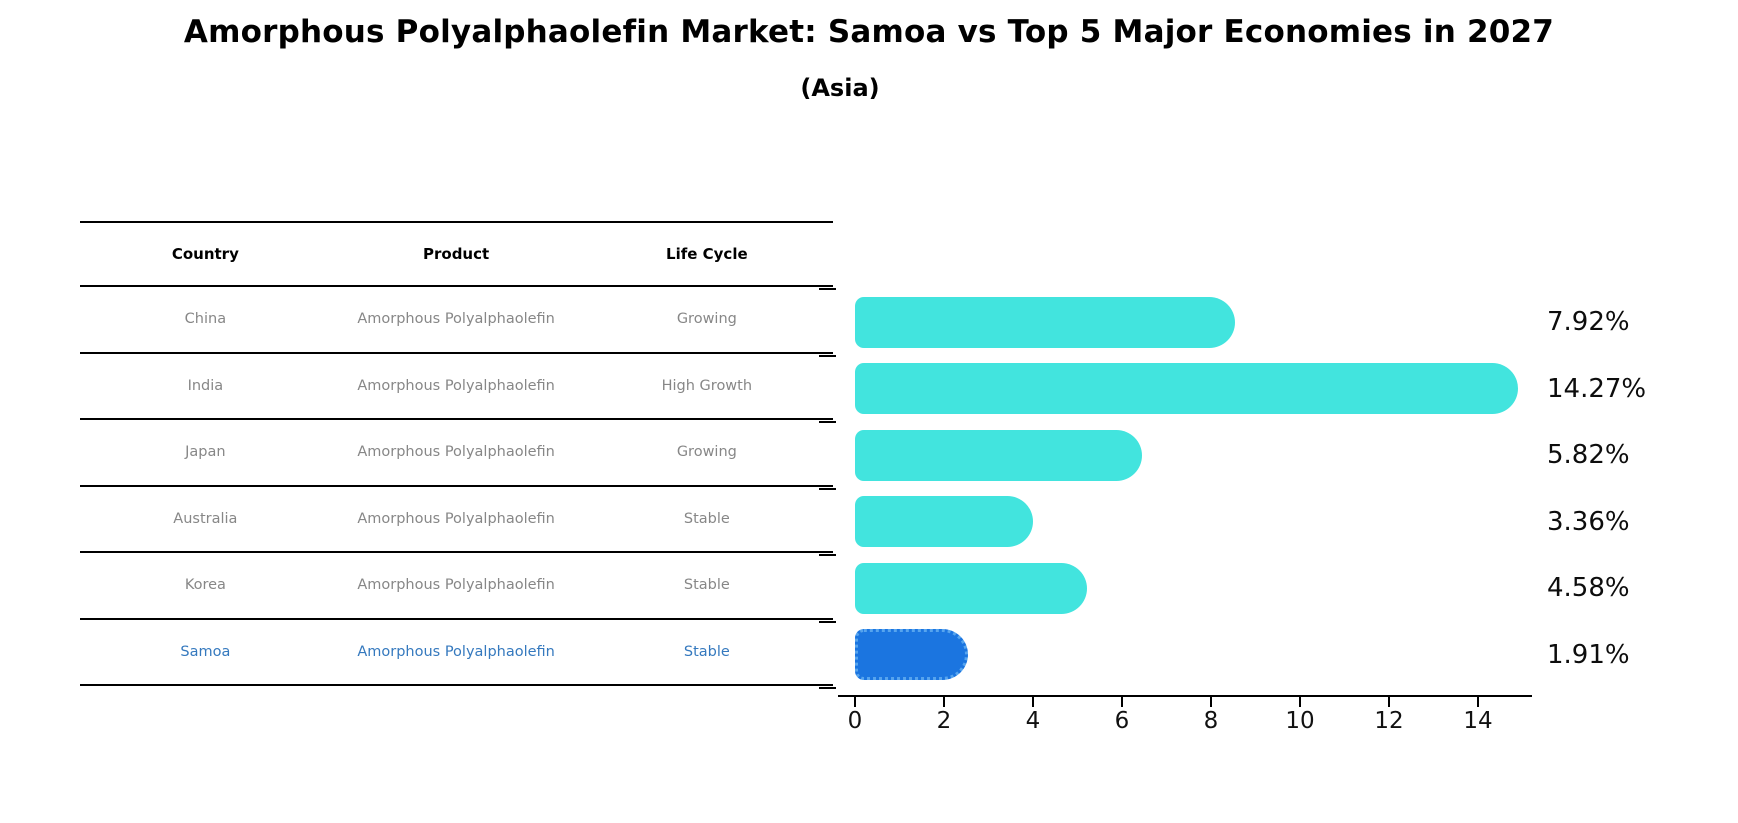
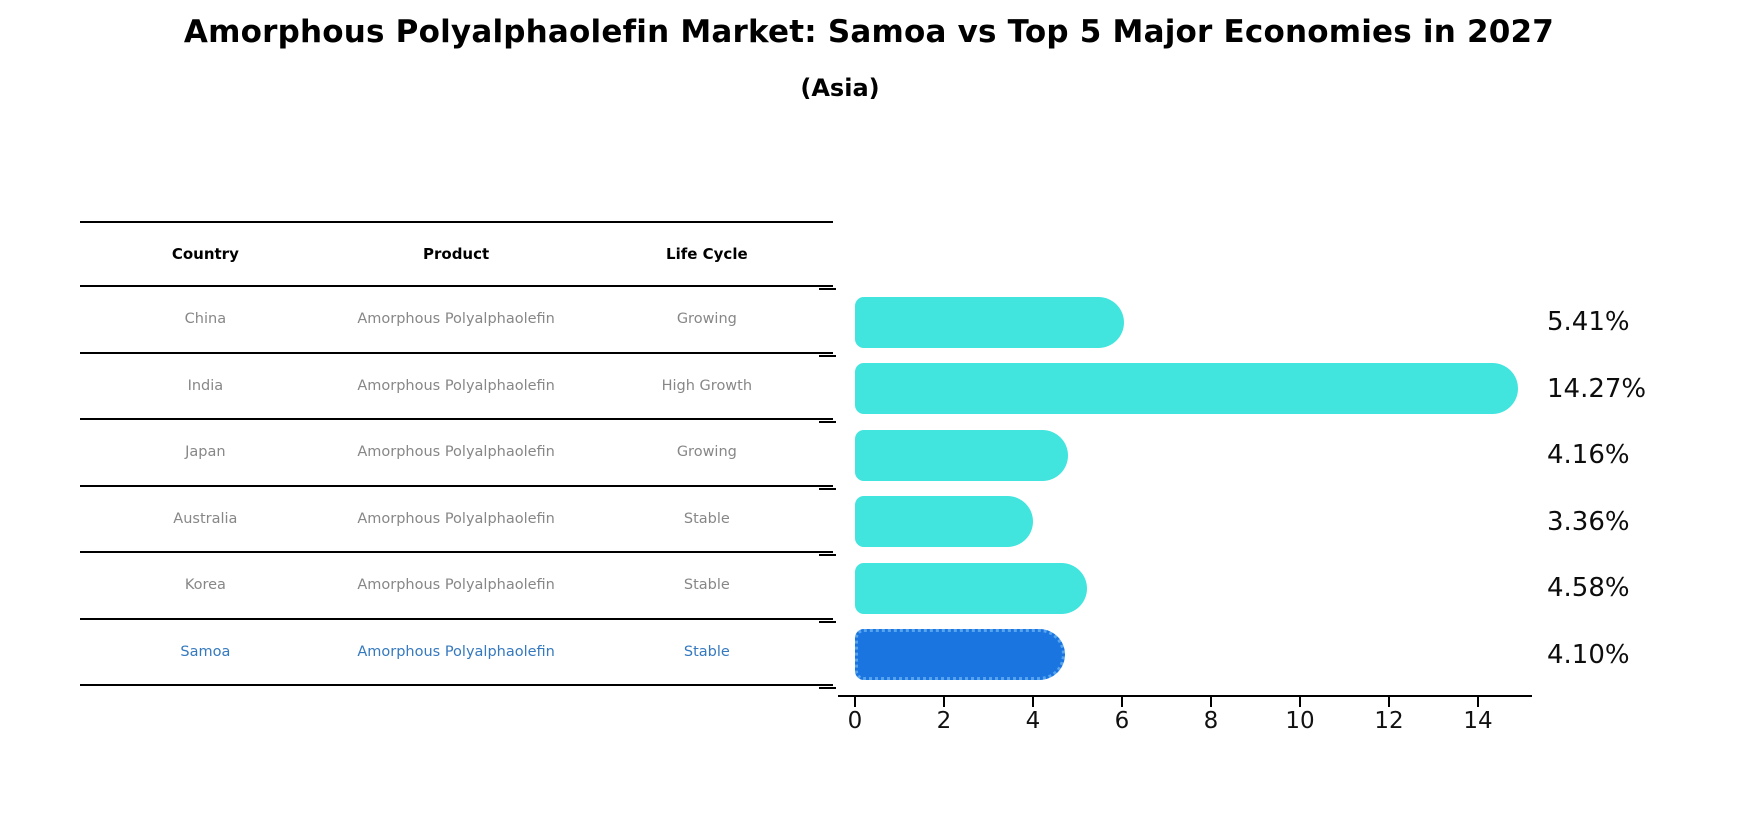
China: 7.92% -> 5.41%
Japan: 5.82% -> 4.16%
Samoa: 1.91% -> 4.10%
